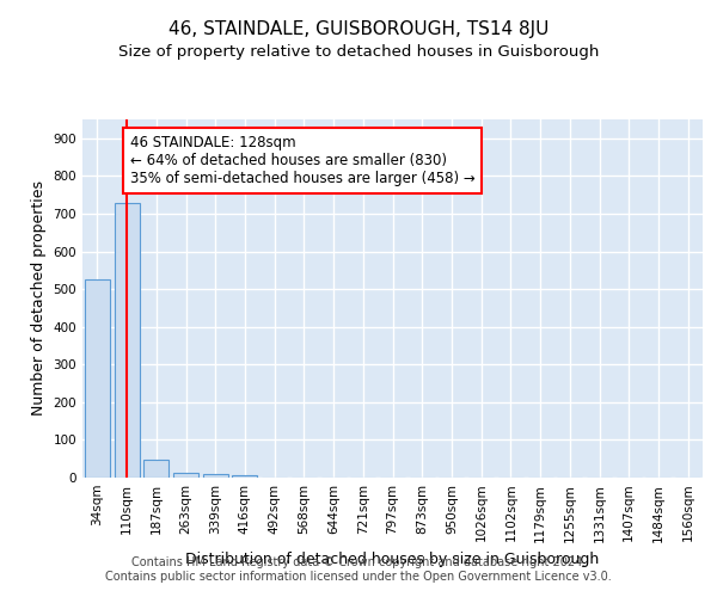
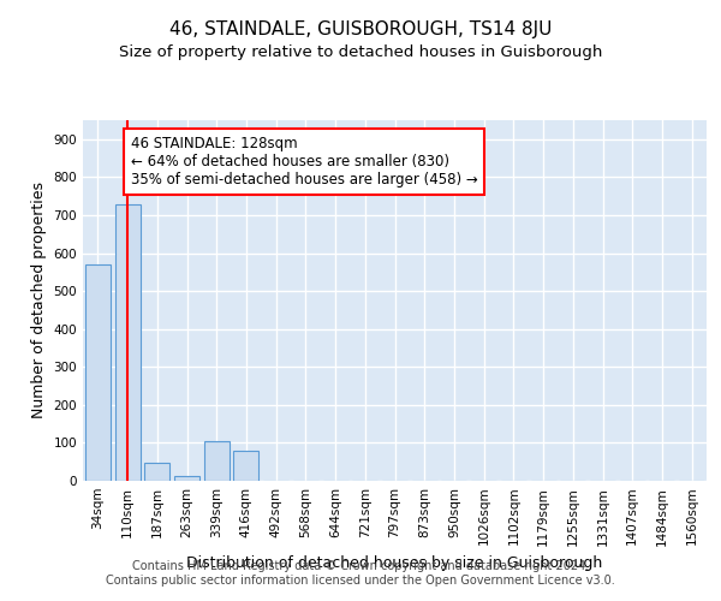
34sqm: 525 -> 570
339sqm: 8 -> 105
416sqm: 5 -> 80
